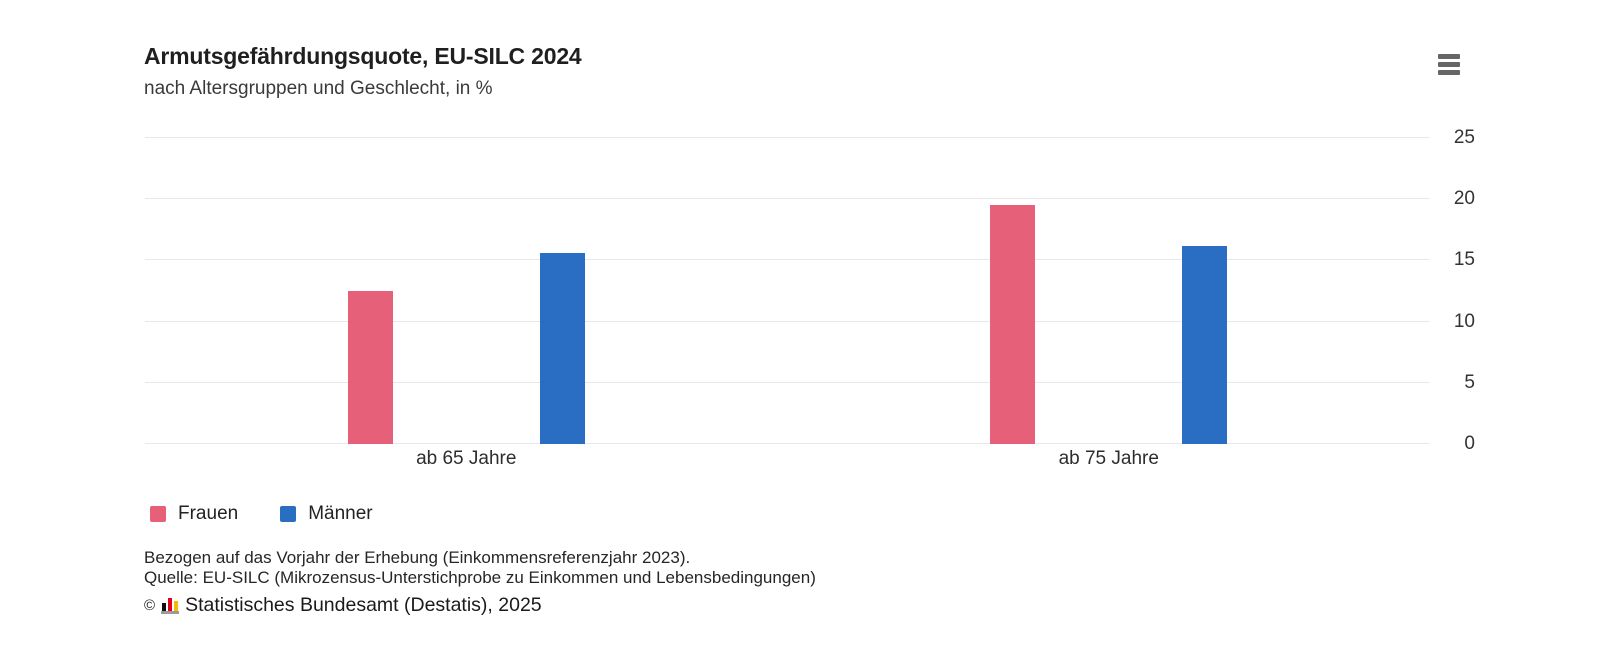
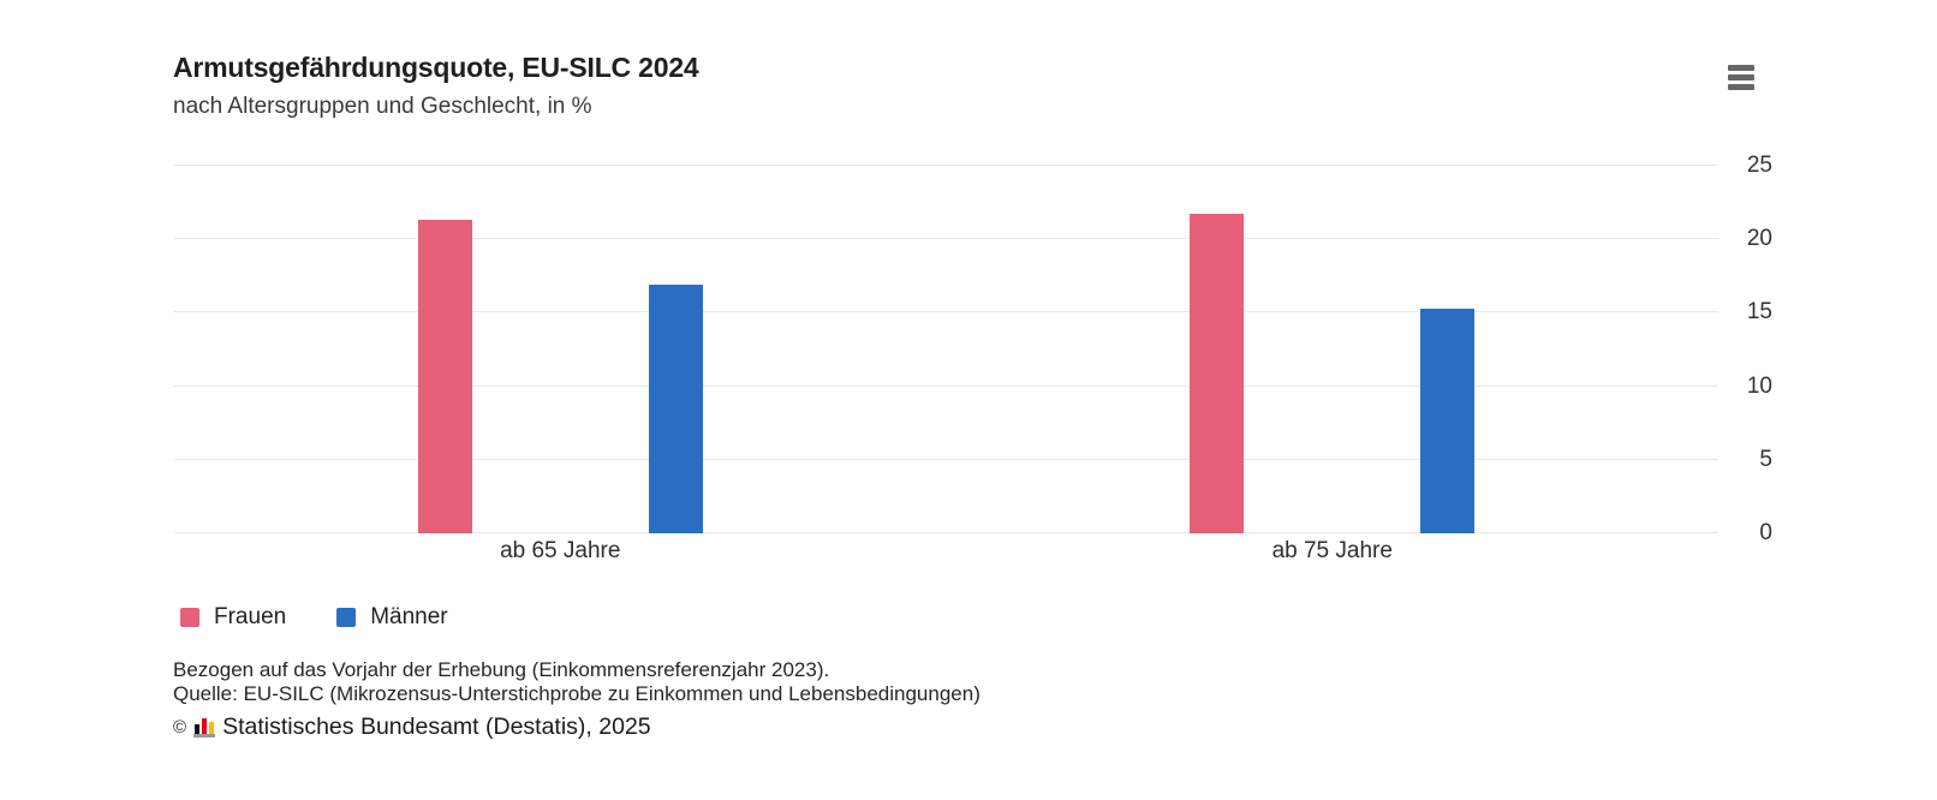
Frauen/ab 65 Jahre: 12.5 -> 21.3
Männer/ab 65 Jahre: 15.6 -> 16.9
Frauen/ab 75 Jahre: 19.5 -> 21.7
Männer/ab 75 Jahre: 16.2 -> 15.3
